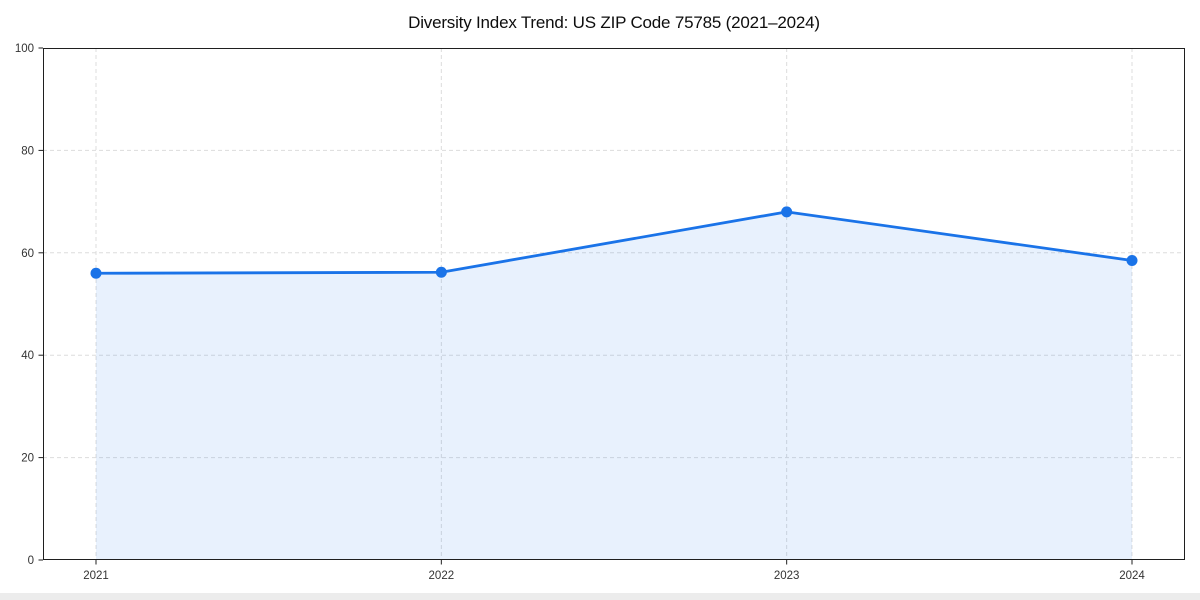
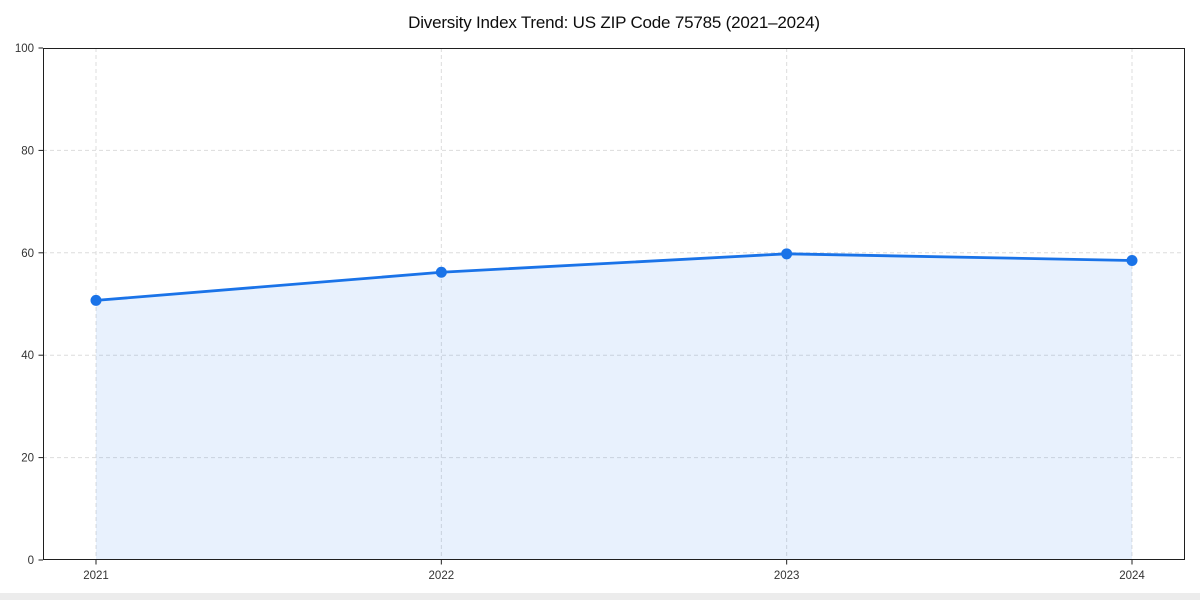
2021: 56 -> 51
2023: 68 -> 60
